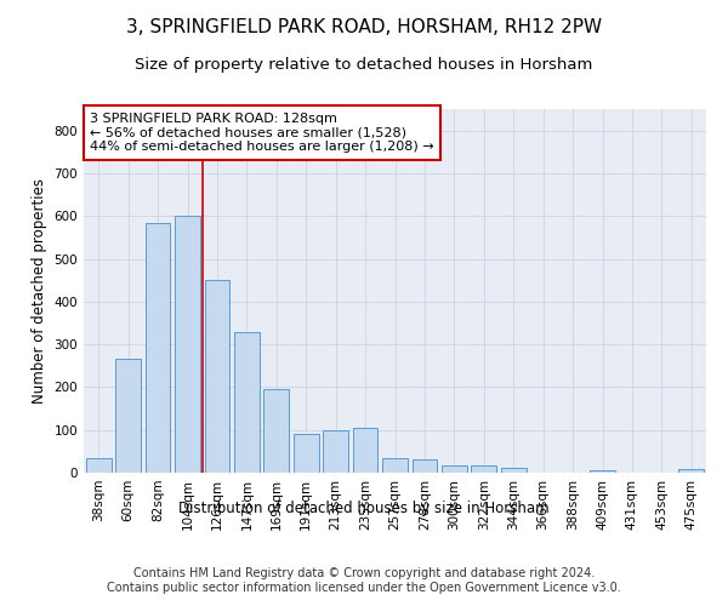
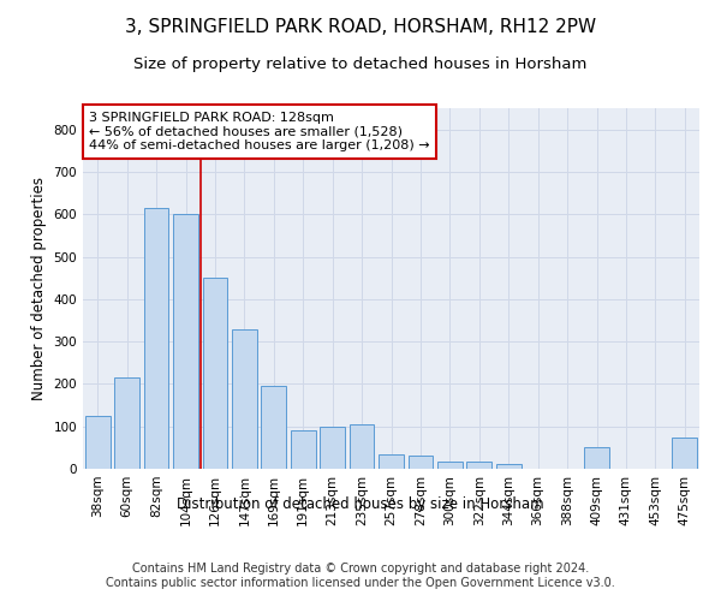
38sqm: 35 -> 125
60sqm: 265 -> 215
82sqm: 585 -> 615
409sqm: 6 -> 50
475sqm: 8 -> 75
